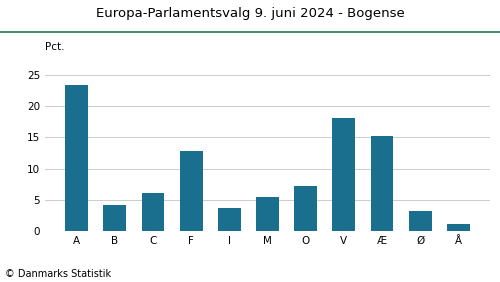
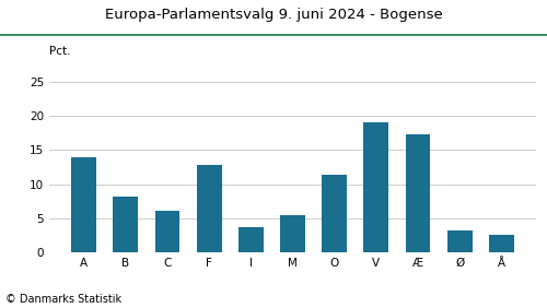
A: 23.3 -> 14.0
B: 4.2 -> 8.2
O: 7.2 -> 11.4
V: 18.0 -> 19.0
Æ: 15.2 -> 17.2
Å: 1.1 -> 2.6
